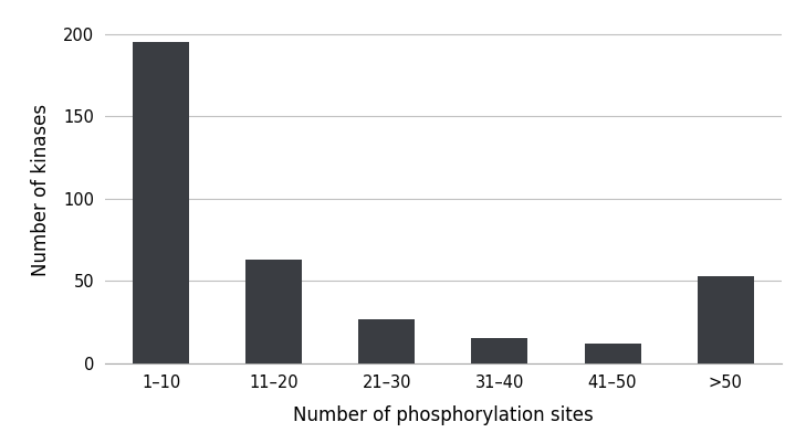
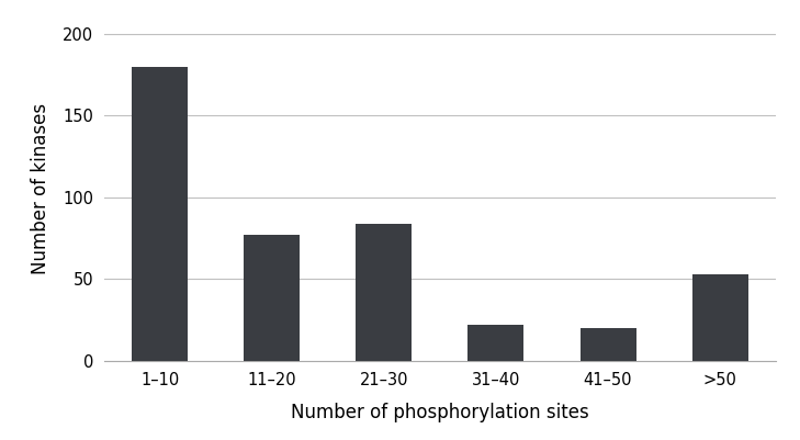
1–10: 195 -> 180
11–20: 63 -> 77
21–30: 27 -> 84
31–40: 15 -> 22
41–50: 12 -> 20
